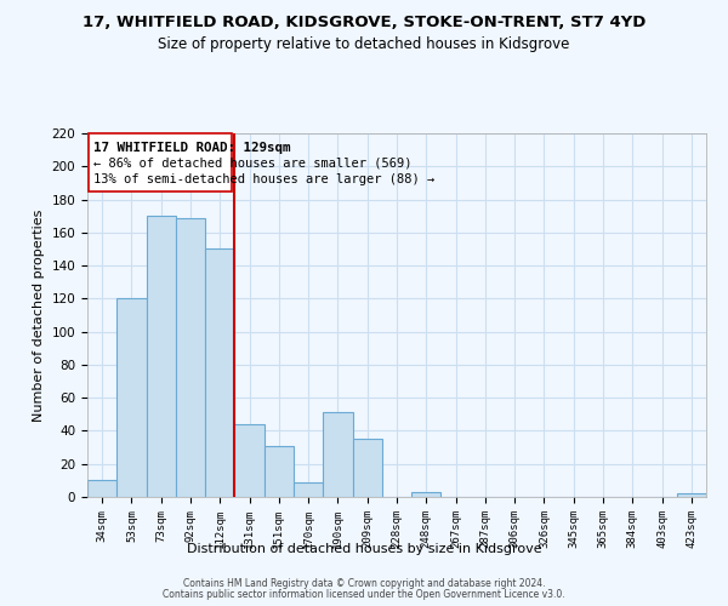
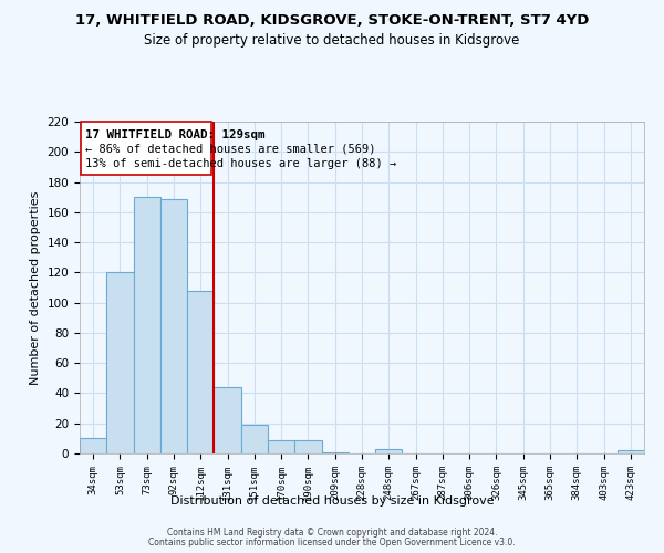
112sqm: 150 -> 108
151sqm: 31 -> 19
190sqm: 51 -> 9
209sqm: 35 -> 1
